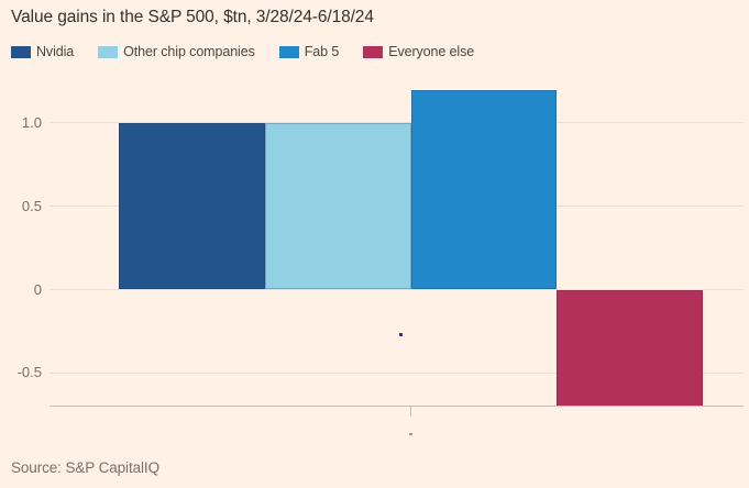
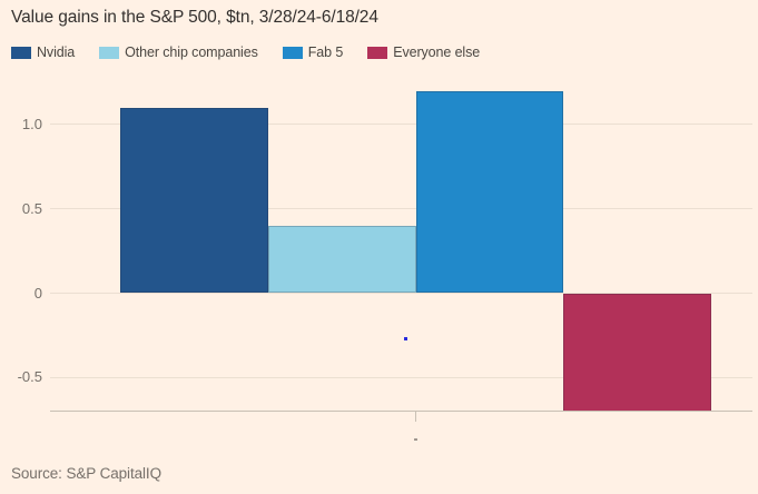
Nvidia: 1.0 -> 1.1
Other chip companies: 1.0 -> 0.4
